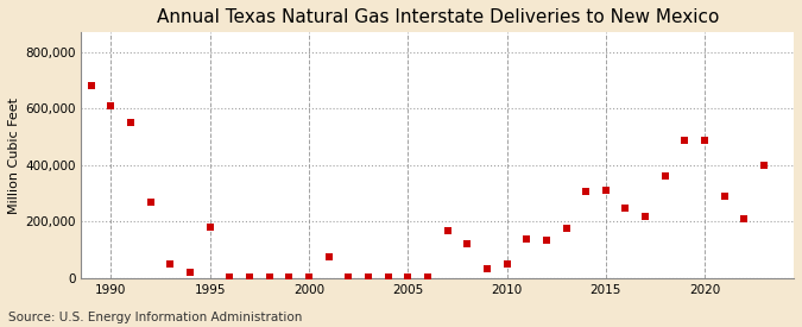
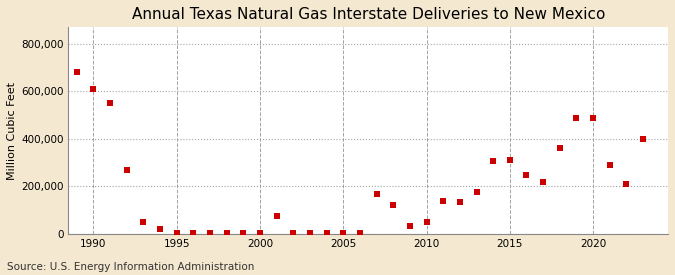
1995: 180,000 -> 5,000
